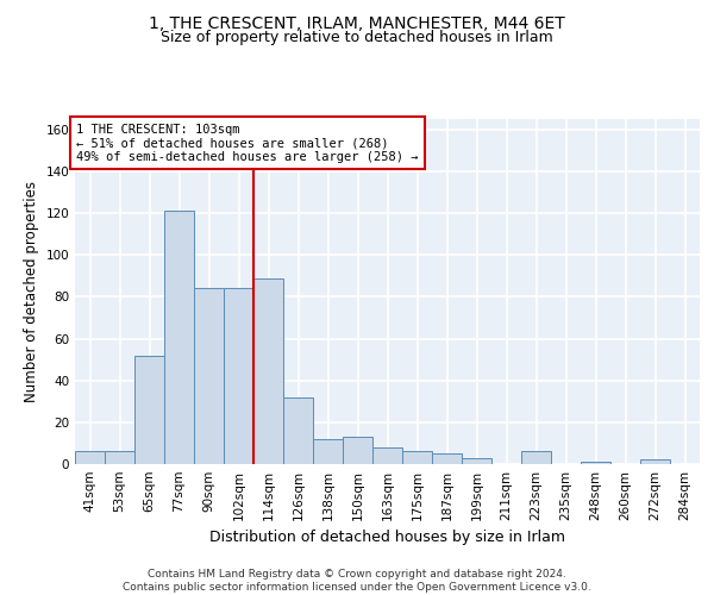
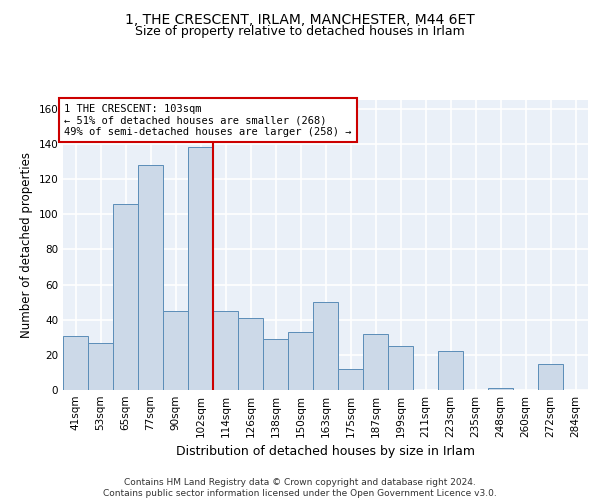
41sqm: 6 -> 31
53sqm: 6 -> 27
65sqm: 52 -> 106
77sqm: 121 -> 128
90sqm: 84 -> 45
102sqm: 84 -> 138
114sqm: 89 -> 45
126sqm: 32 -> 41
138sqm: 12 -> 29
150sqm: 13 -> 33
163sqm: 8 -> 50
175sqm: 6 -> 12
187sqm: 5 -> 32
199sqm: 3 -> 25
223sqm: 6 -> 22
272sqm: 2 -> 15
